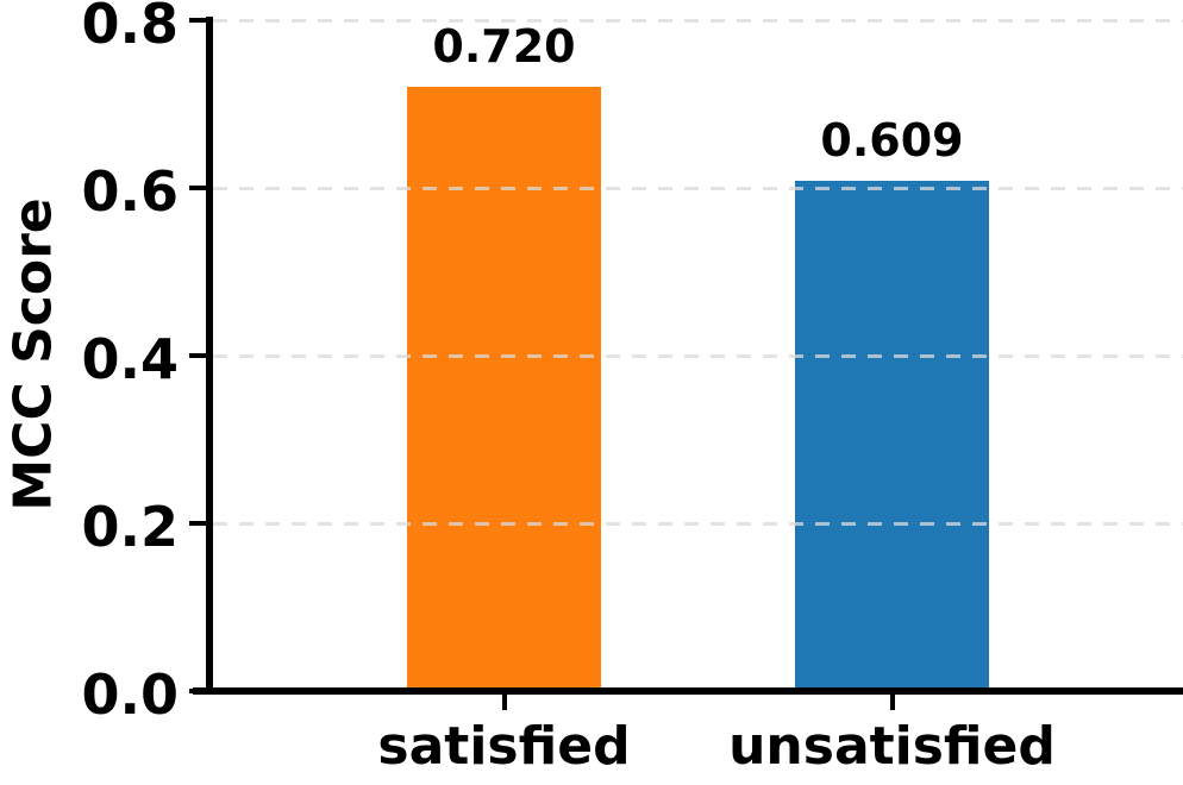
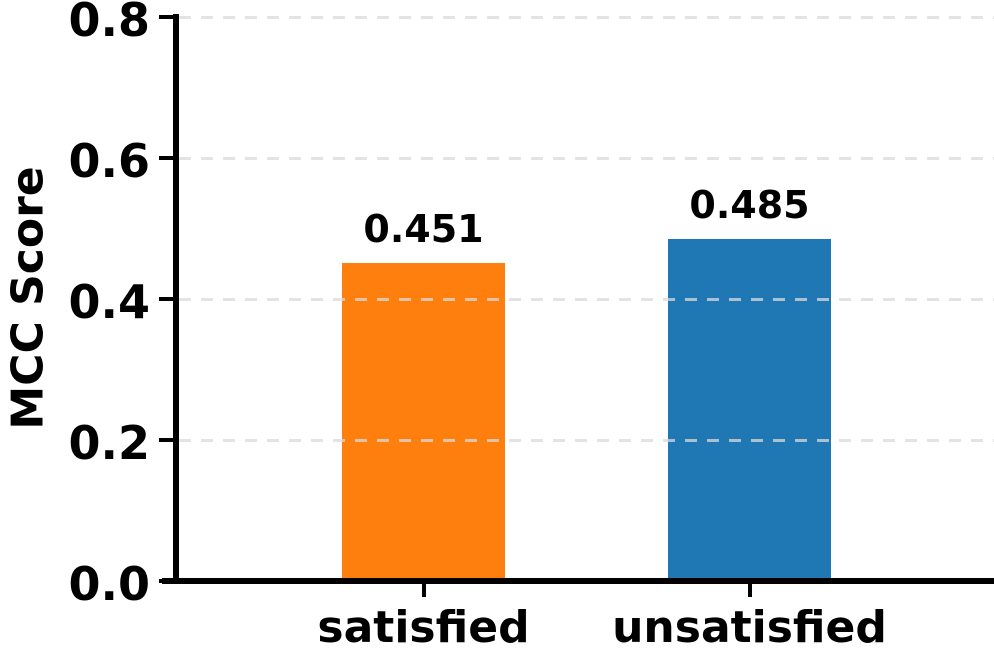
satisfied: 0.720 -> 0.451
unsatisfied: 0.609 -> 0.485
